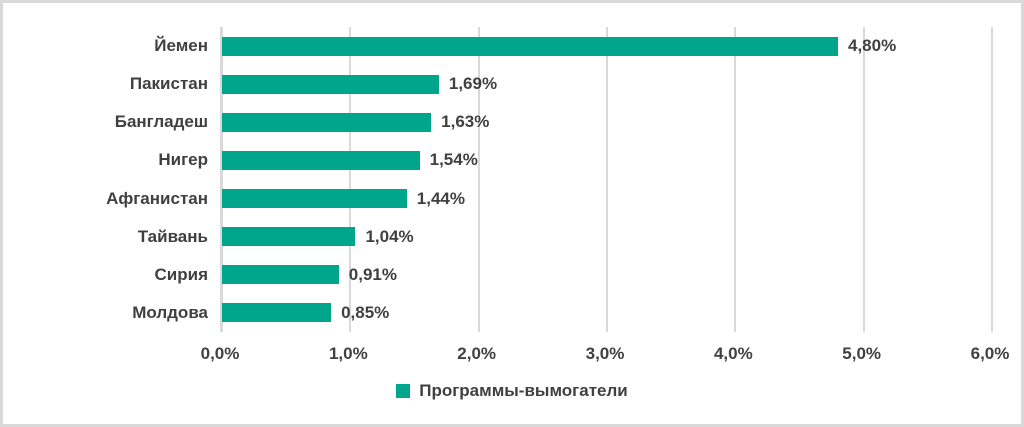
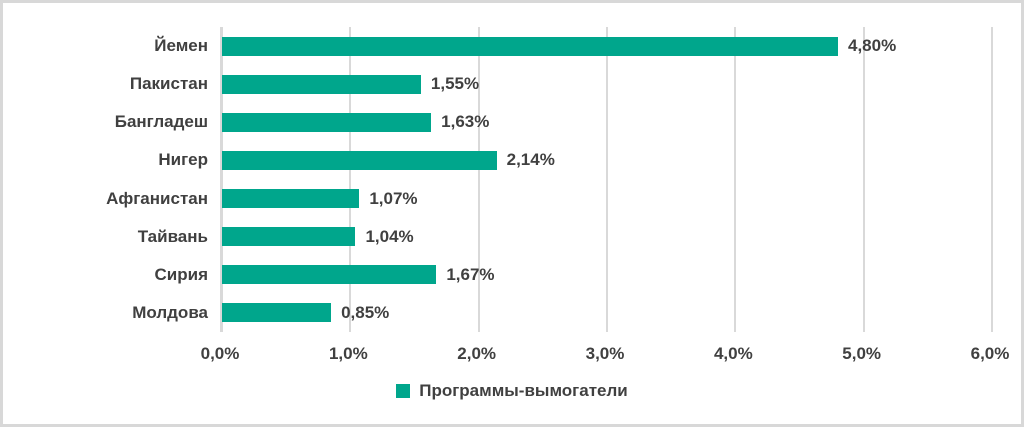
Пакистан: 1,69% -> 1,55%
Нигер: 1,54% -> 2,14%
Афганистан: 1,44% -> 1,07%
Сирия: 0,91% -> 1,67%
